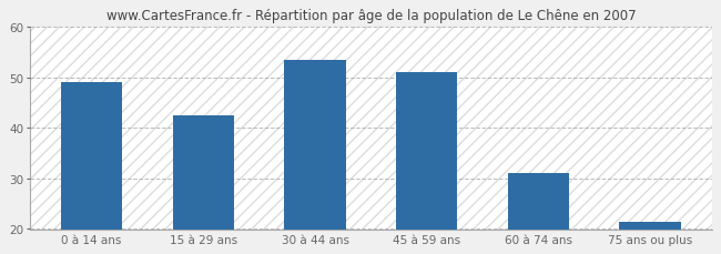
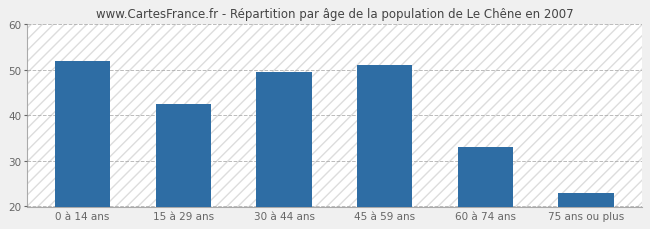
0 à 14 ans: 49.0 -> 52.0
30 à 44 ans: 53.5 -> 49.5
60 à 74 ans: 31.0 -> 33.0
75 ans ou plus: 21.5 -> 23.0
